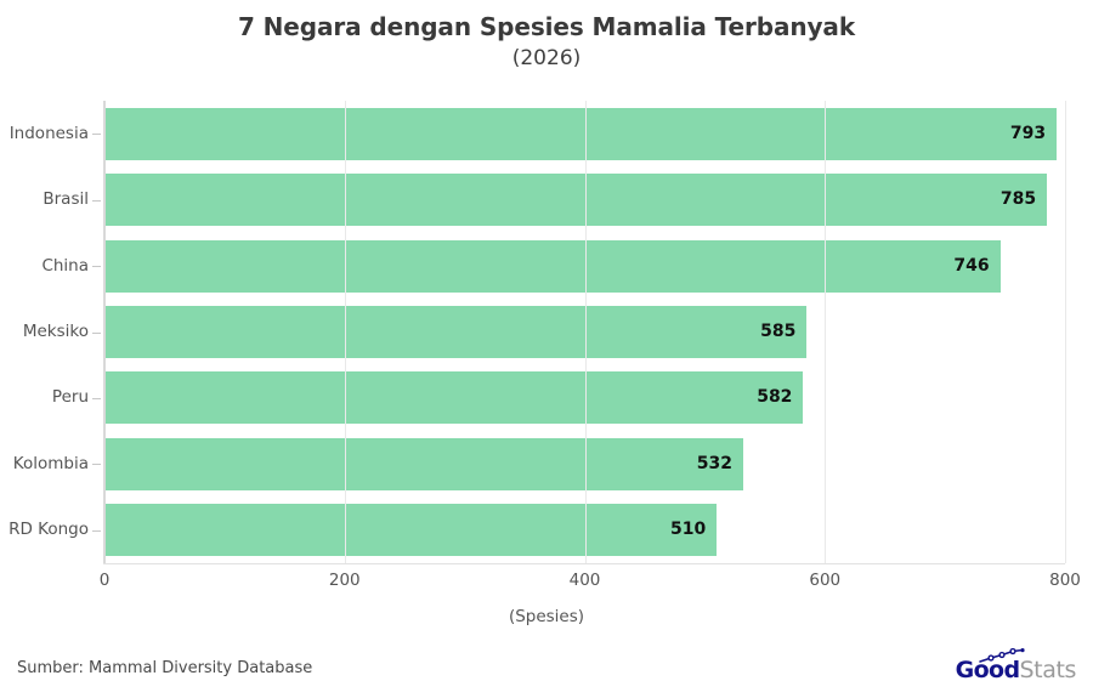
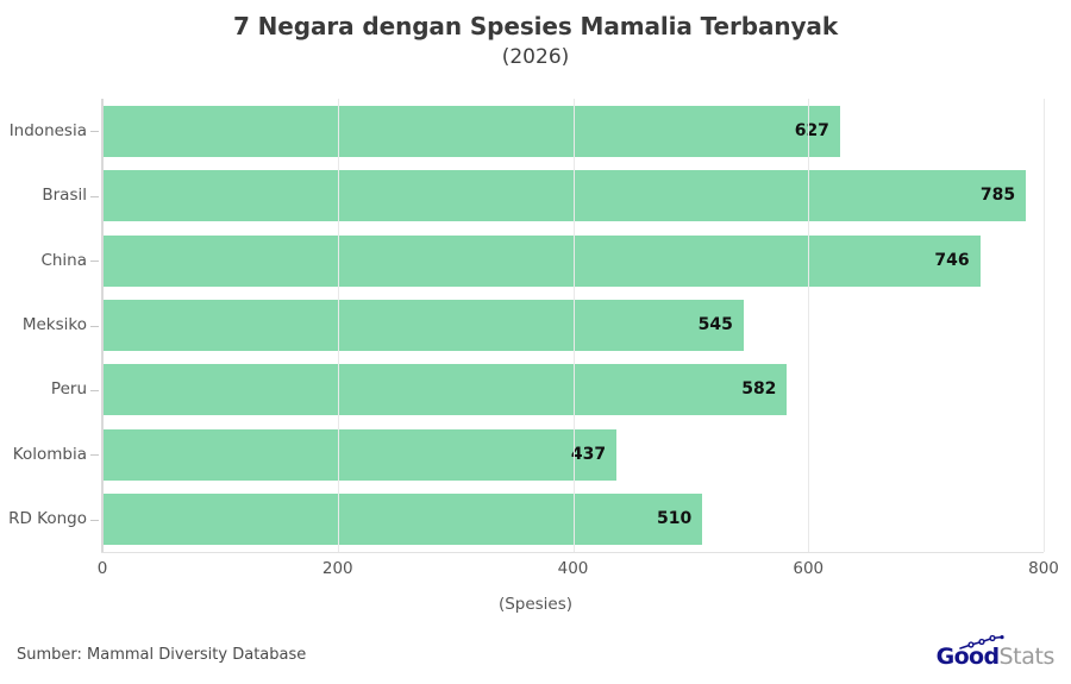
Indonesia: 793 -> 627
Meksiko: 585 -> 545
Kolombia: 532 -> 437
